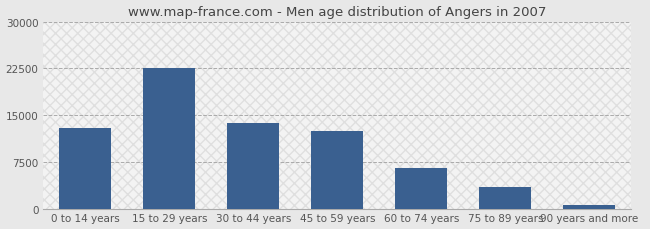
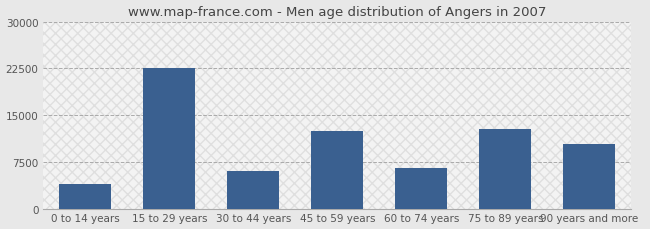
0 to 14 years: 13000 -> 4000
30 to 44 years: 13800 -> 6000
75 to 89 years: 3500 -> 12800
90 years and more: 500 -> 10400
